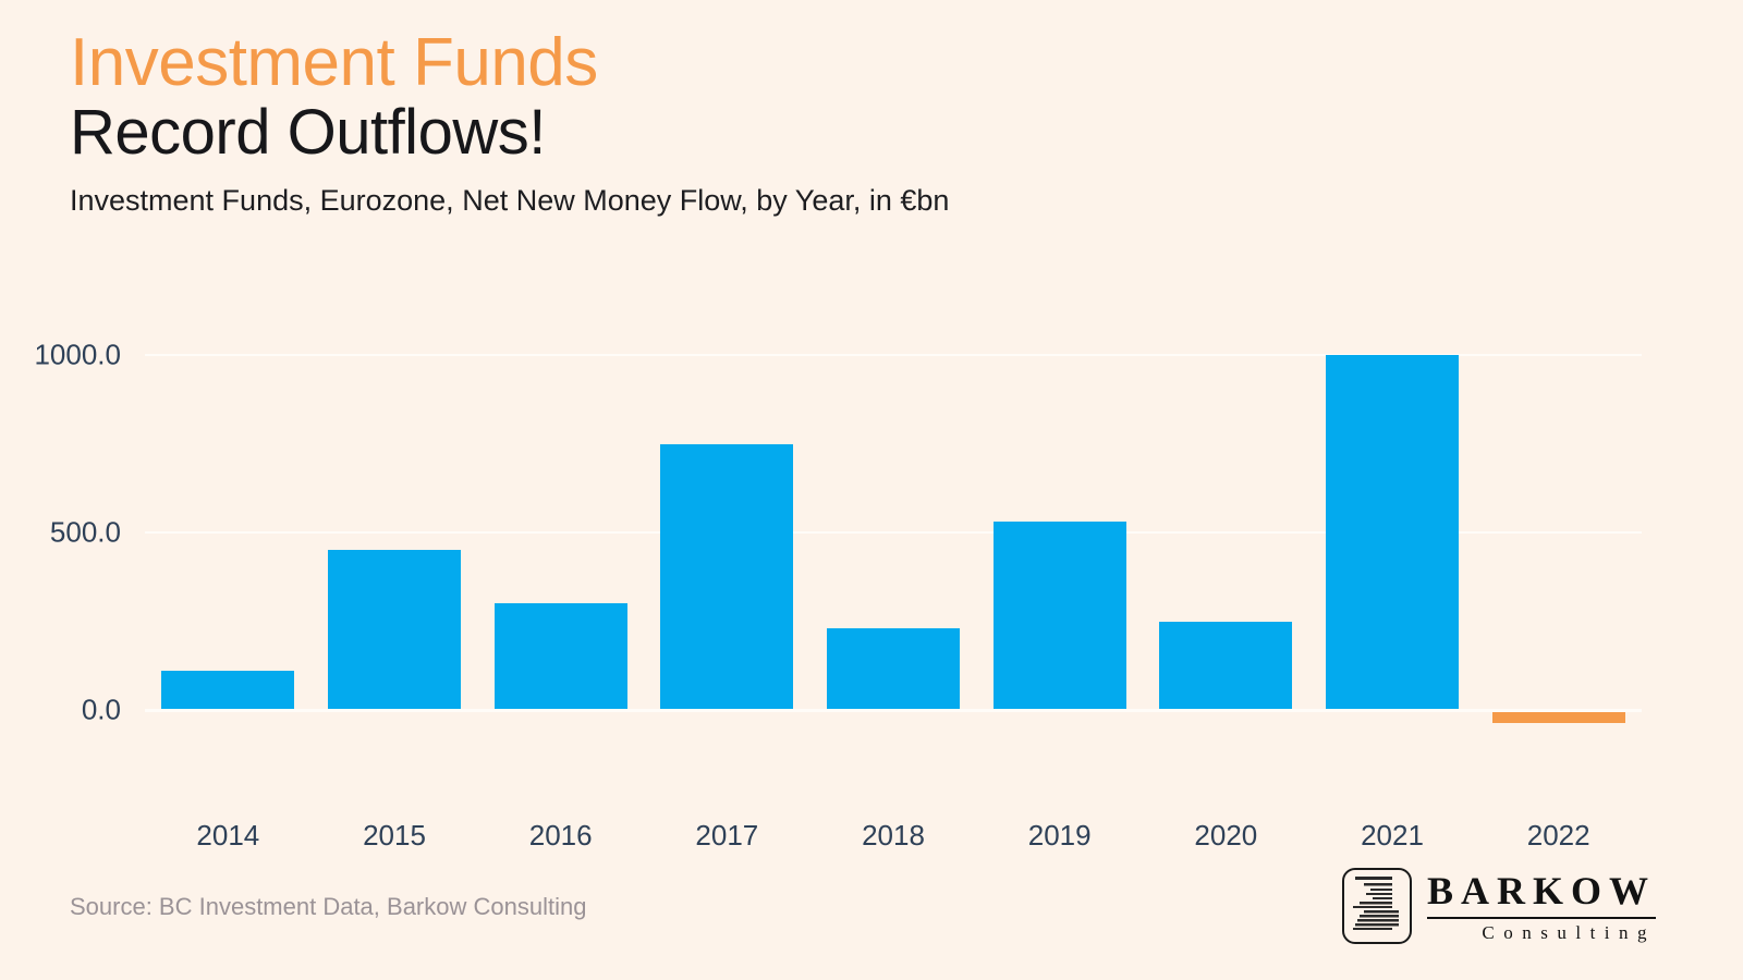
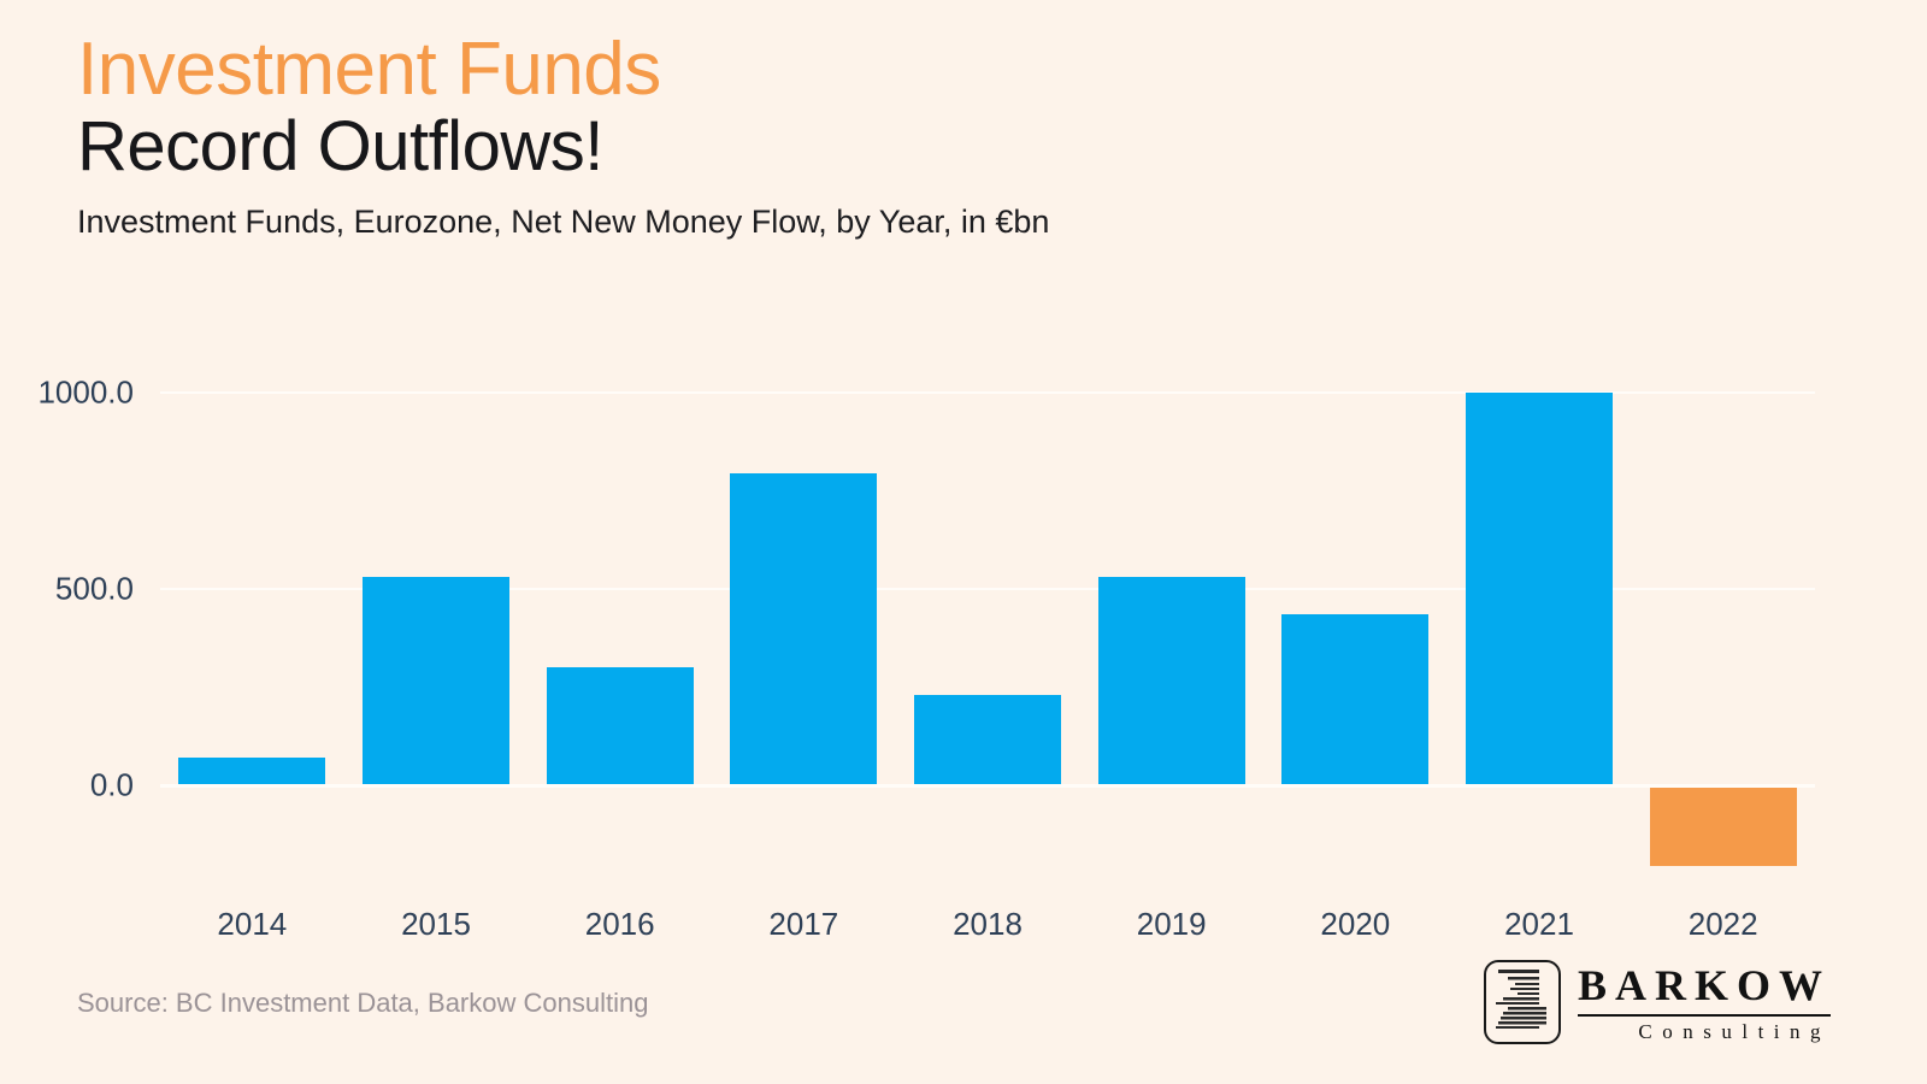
2014: 110 -> 70
2015: 450 -> 530
2017: 750 -> 800
2020: 250 -> 440
2022: -30 -> -200
